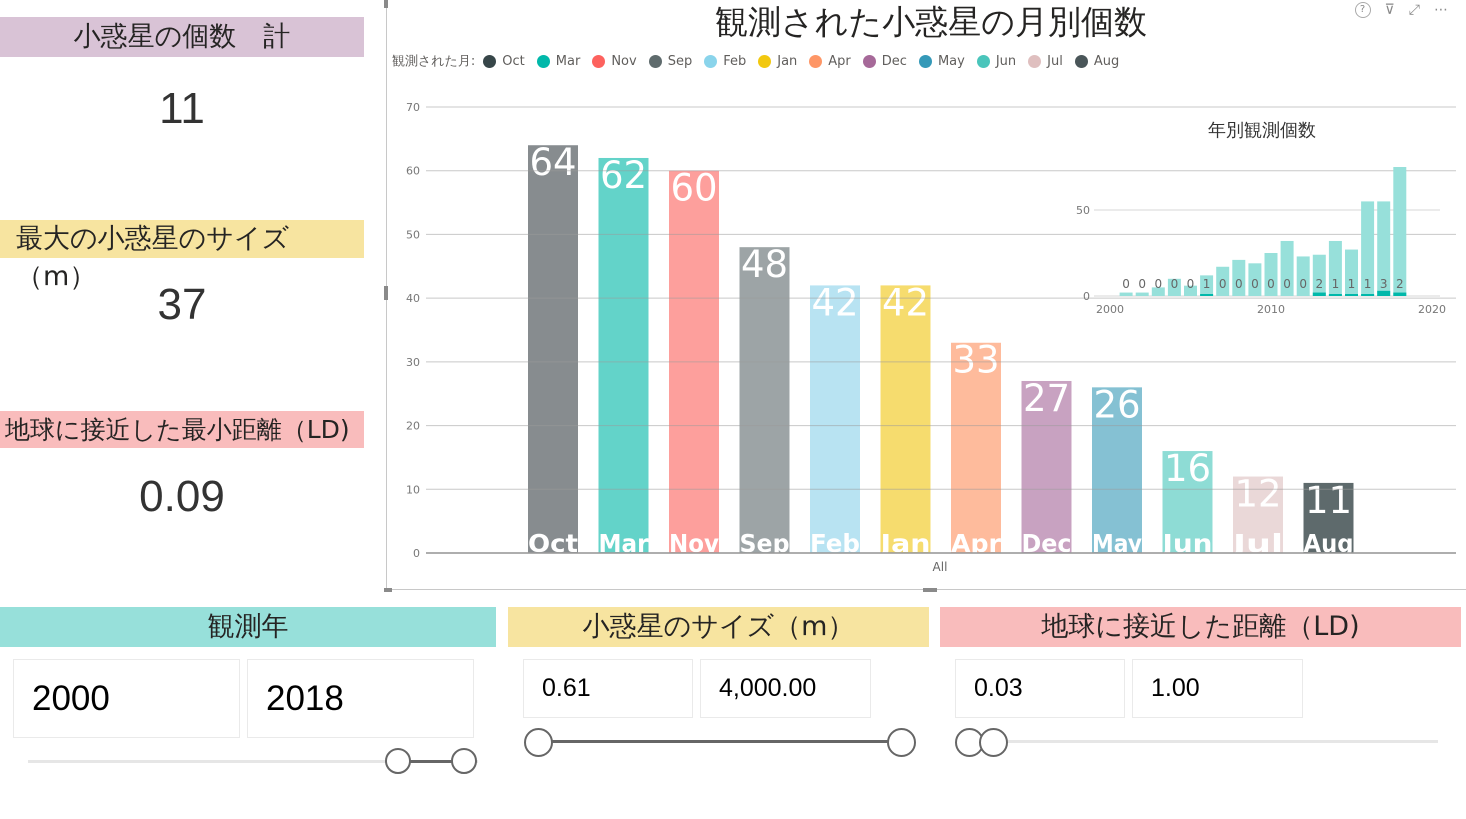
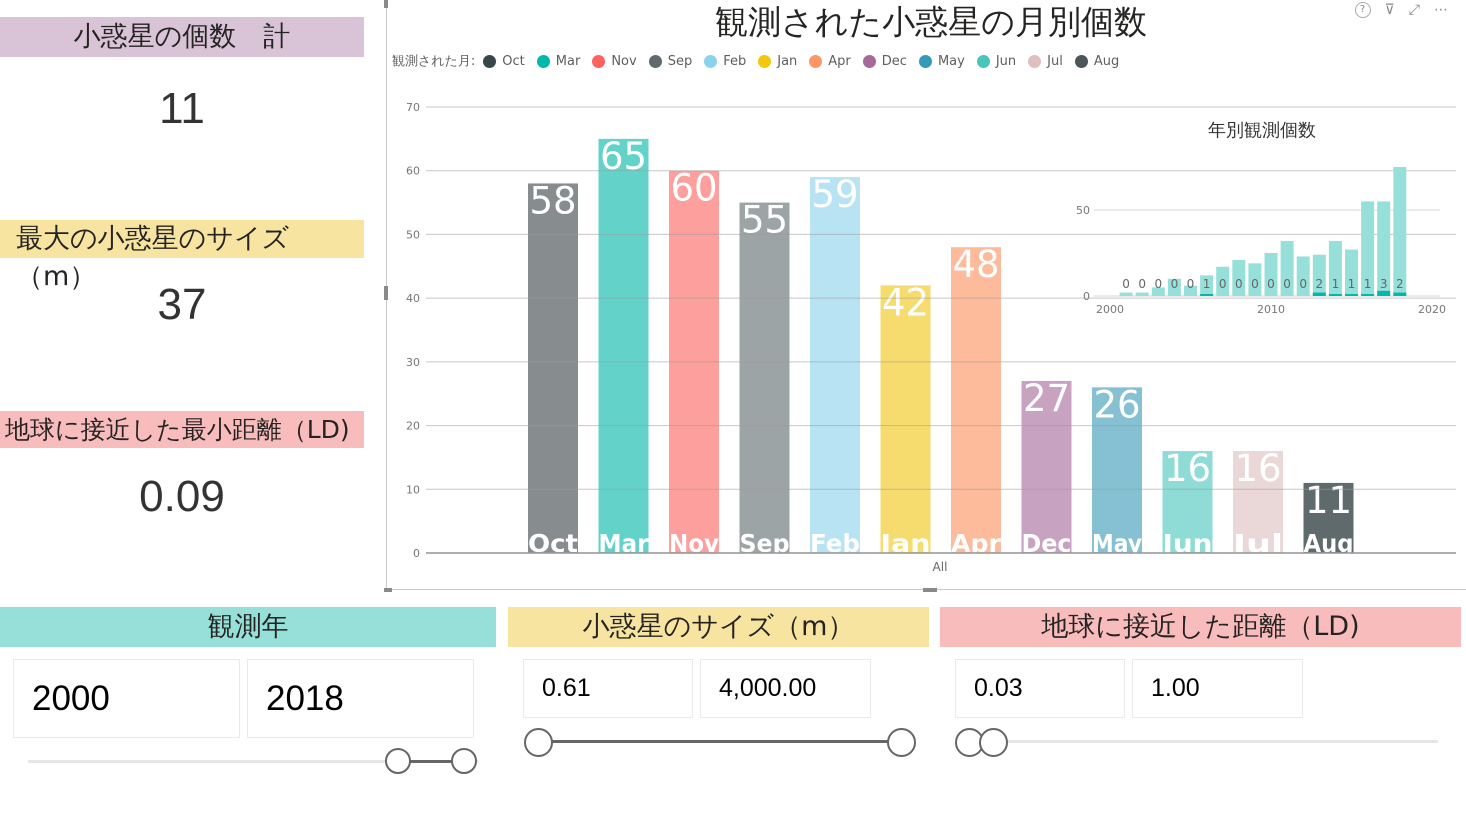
観測された小惑星の月別個数/Oct: 64 -> 58
観測された小惑星の月別個数/Mar: 62 -> 65
観測された小惑星の月別個数/Sep: 48 -> 55
観測された小惑星の月別個数/Feb: 42 -> 59
観測された小惑星の月別個数/Apr: 33 -> 48
観測された小惑星の月別個数/Jul: 12 -> 16
